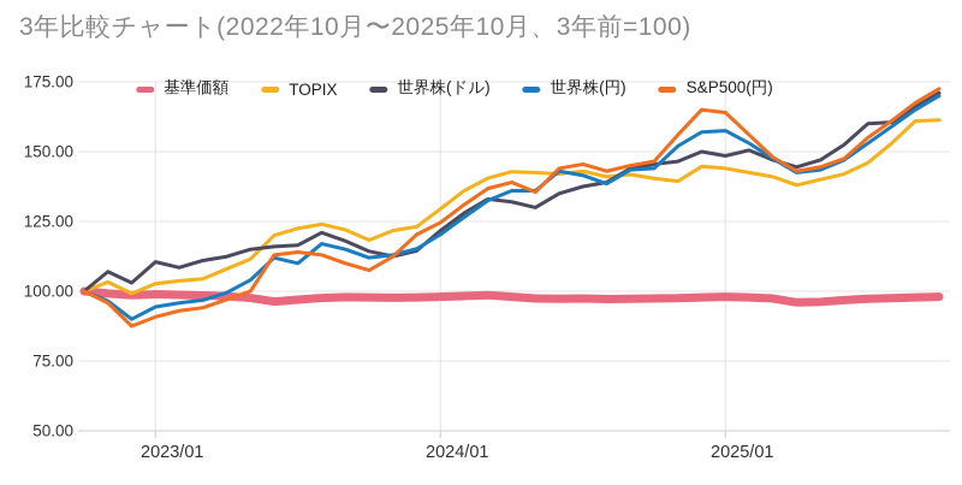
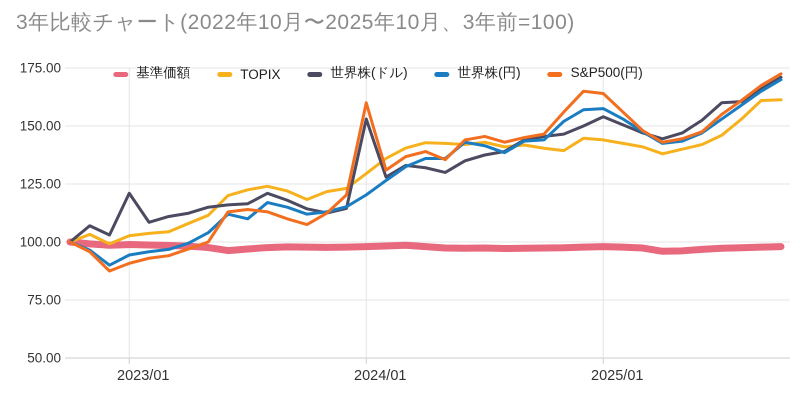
世界株(ドル)/2023/01: 110 -> 121
世界株(ドル)/2024/01: 122 -> 153
S&P500(円)/2024/01: 125 -> 160
世界株(ドル)/2025/01: 148 -> 154
